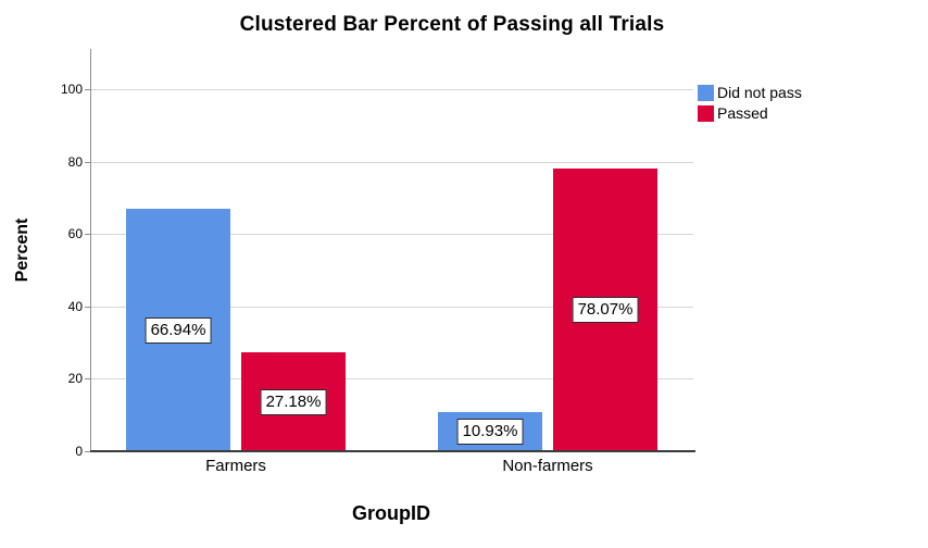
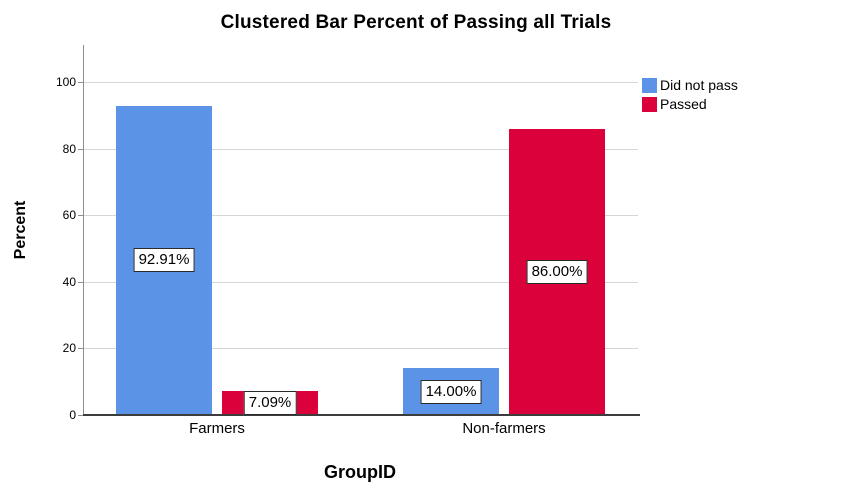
Did not pass/Farmers: 66.94% -> 92.91%
Passed/Farmers: 27.18% -> 7.09%
Did not pass/Non-farmers: 10.93% -> 14.00%
Passed/Non-farmers: 78.07% -> 86.00%
